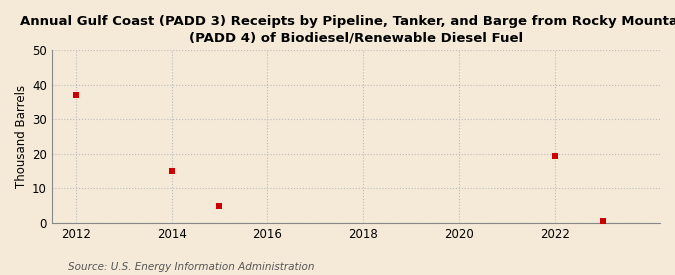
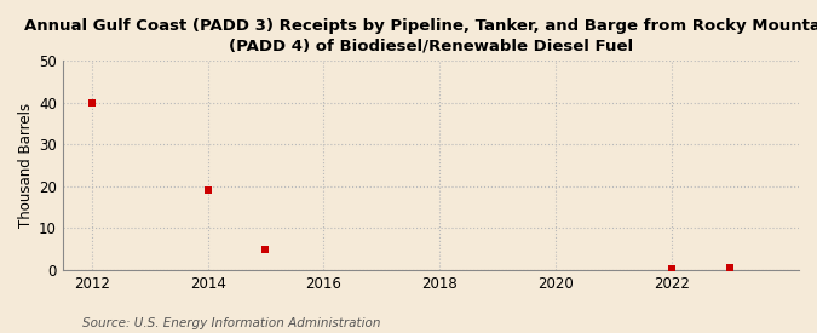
2012: 37.0 -> 40.0
2014: 15.0 -> 19.0
2022: 19.5 -> 0.3
